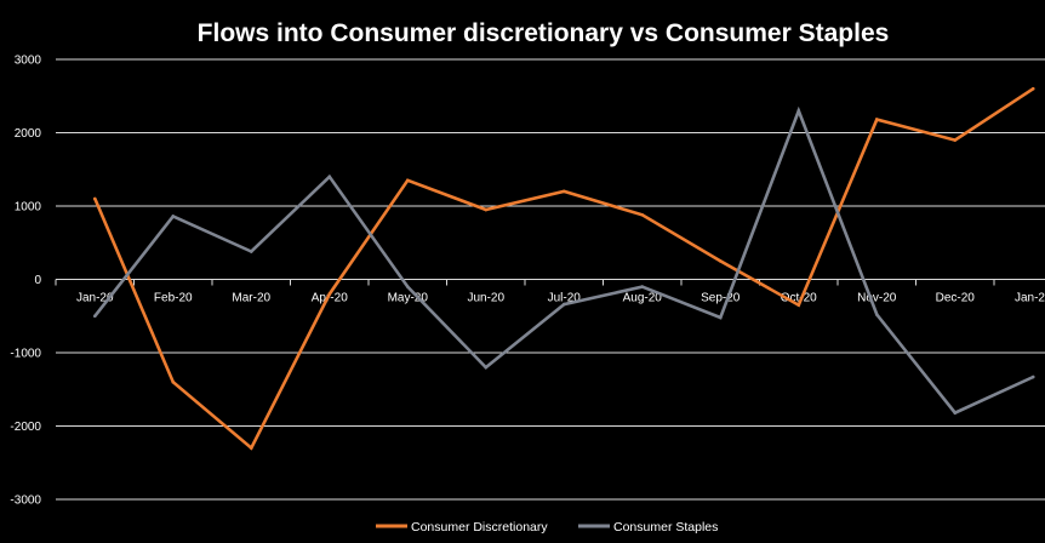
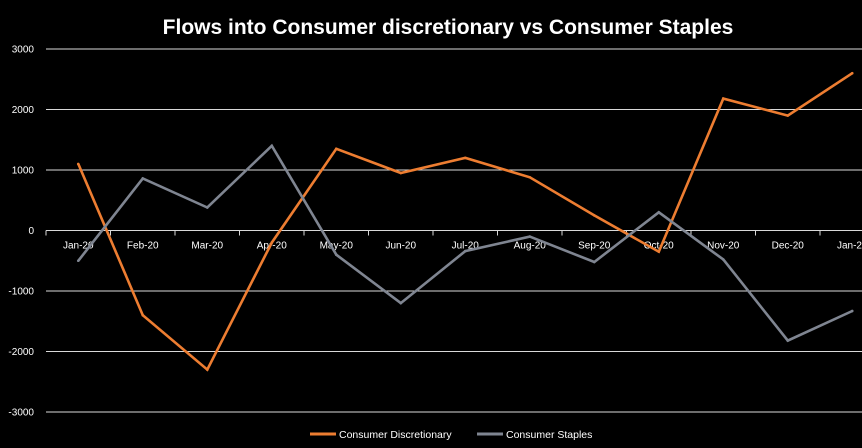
Consumer Staples/May-20: -100 -> -400
Consumer Staples/Oct-20: 2300 -> 300
